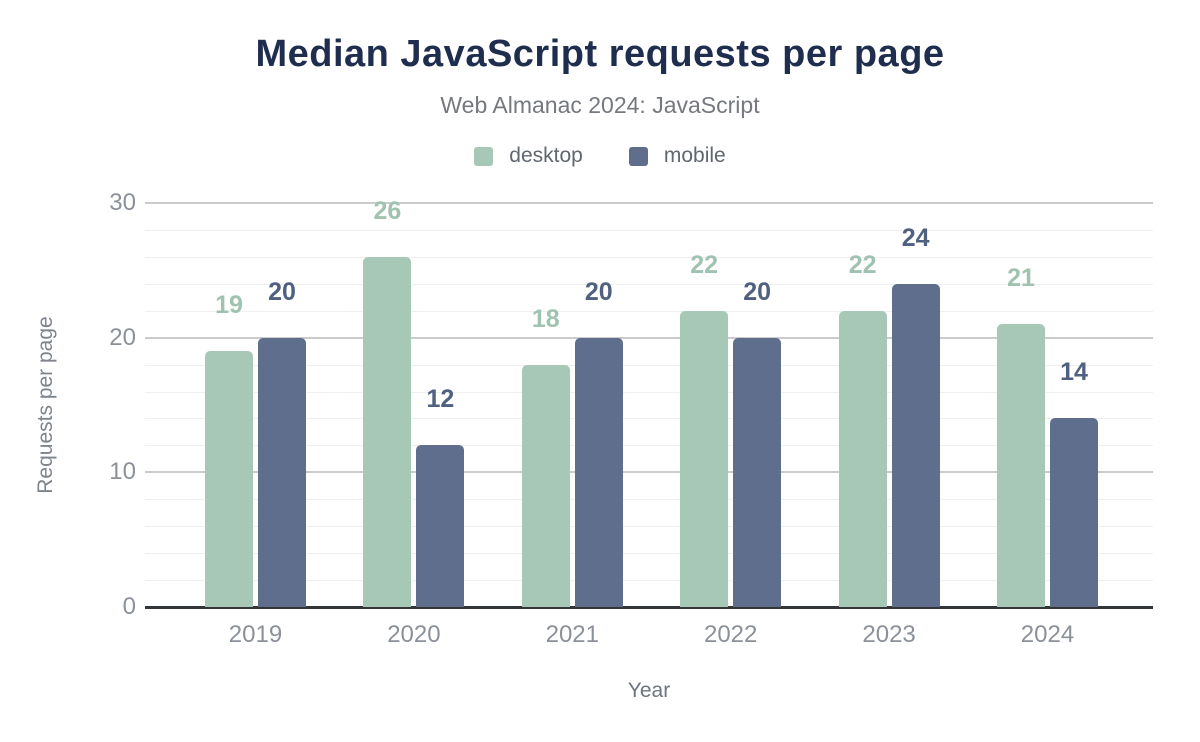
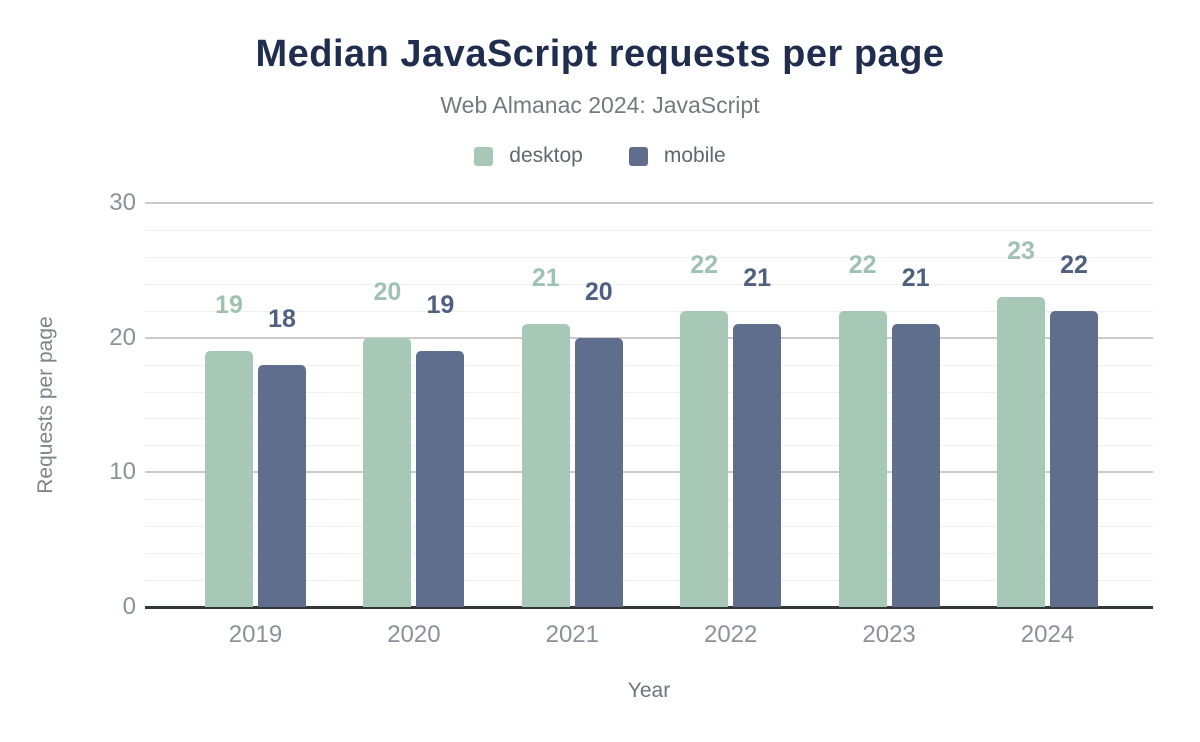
mobile/2019: 20 -> 18
desktop/2020: 26 -> 20
mobile/2020: 12 -> 19
desktop/2021: 18 -> 21
mobile/2022: 20 -> 21
mobile/2023: 24 -> 21
desktop/2024: 21 -> 23
mobile/2024: 14 -> 22
